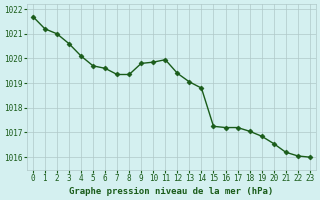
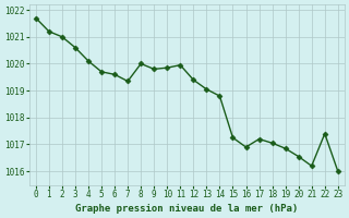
8: 1019.35 -> 1020.00
16: 1017.20 -> 1016.90
22: 1016.05 -> 1017.40
